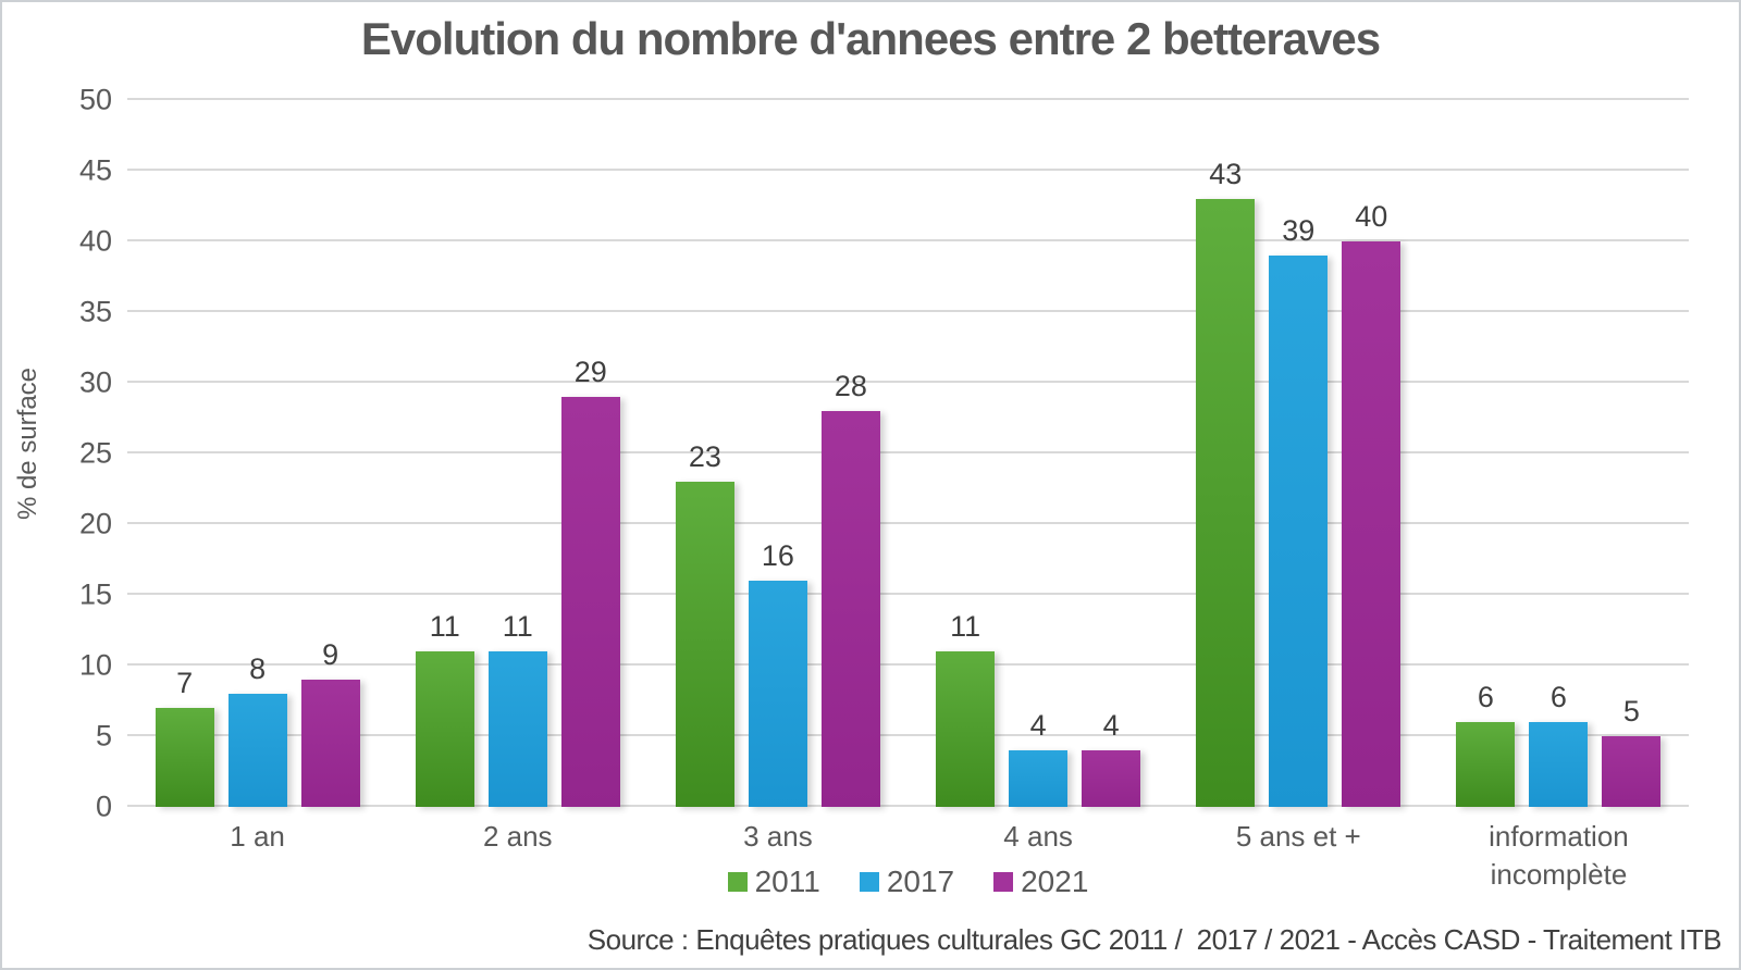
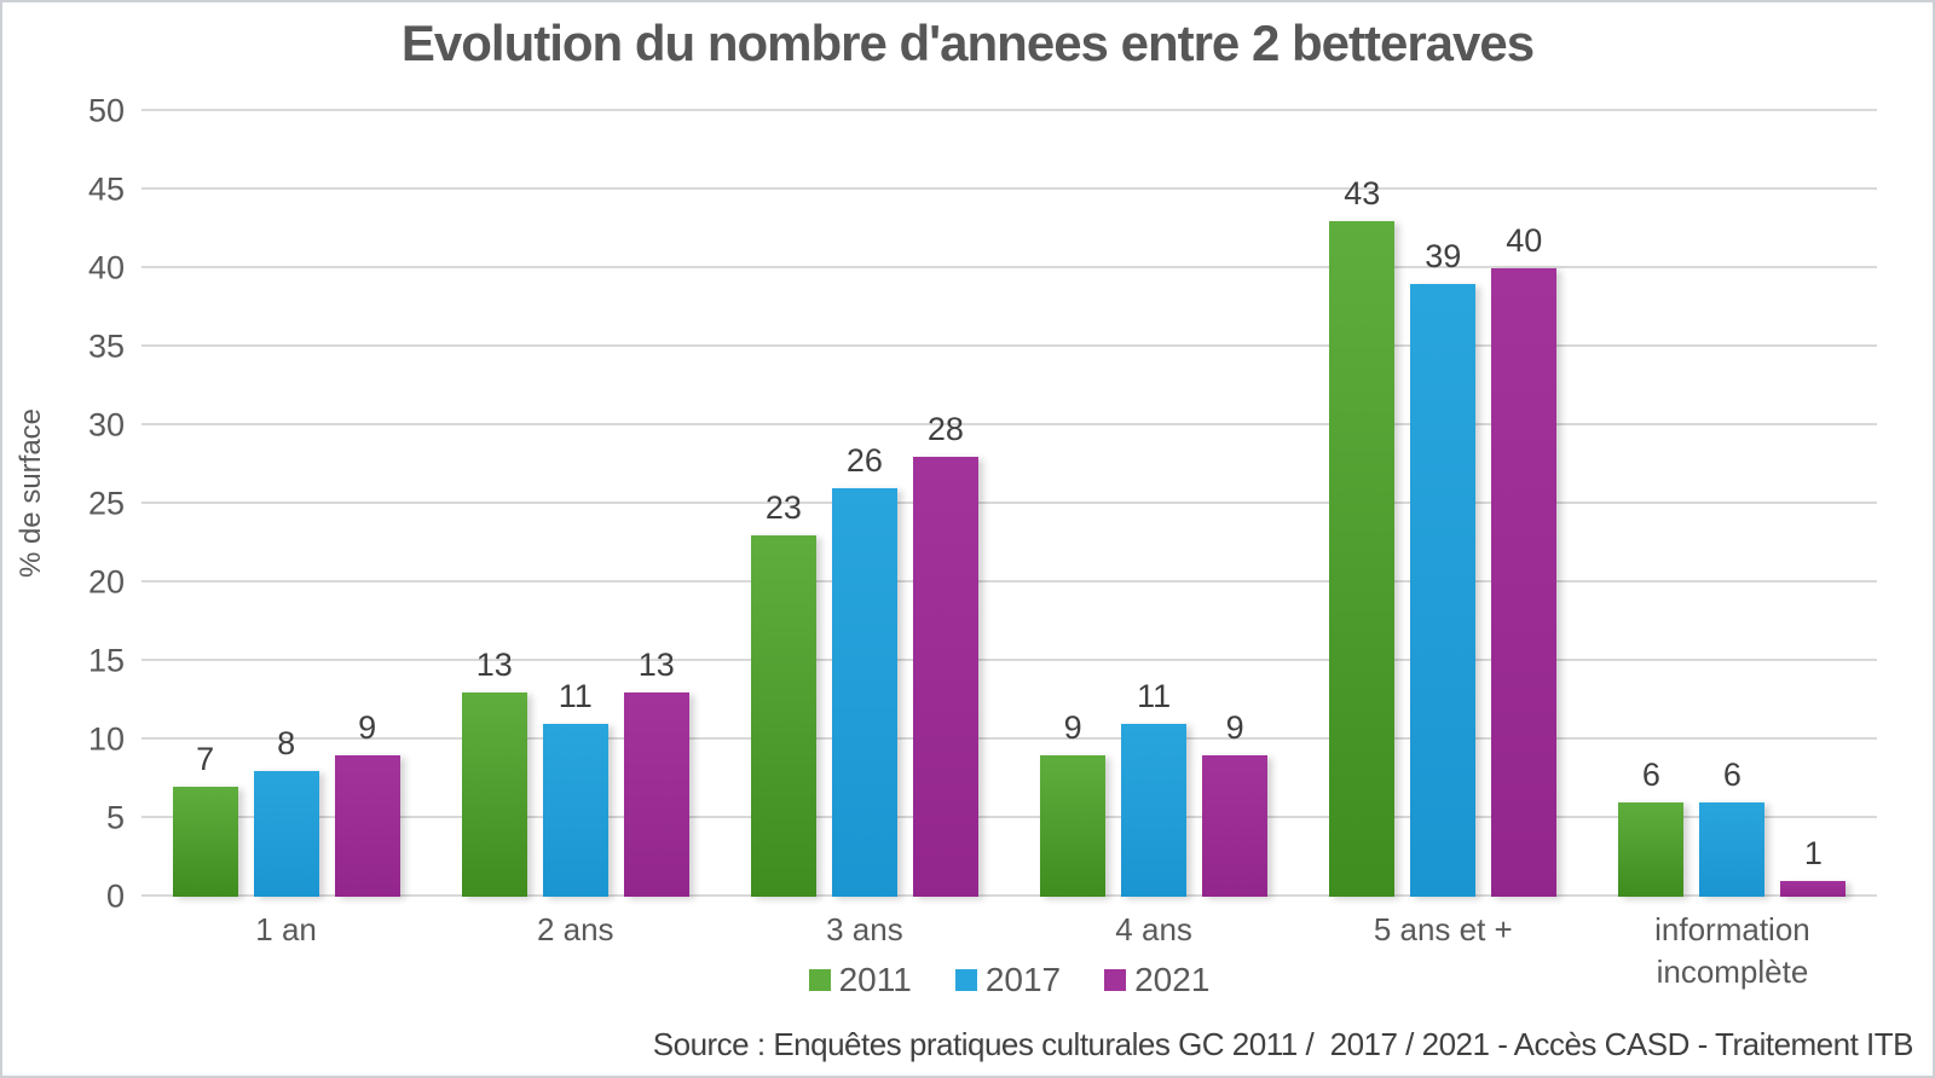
2011/2 ans: 11 -> 13
2021/2 ans: 29 -> 13
2017/3 ans: 16 -> 26
2011/4 ans: 11 -> 9
2017/4 ans: 4 -> 11
2021/4 ans: 4 -> 9
2021/information incomplète: 5 -> 1
